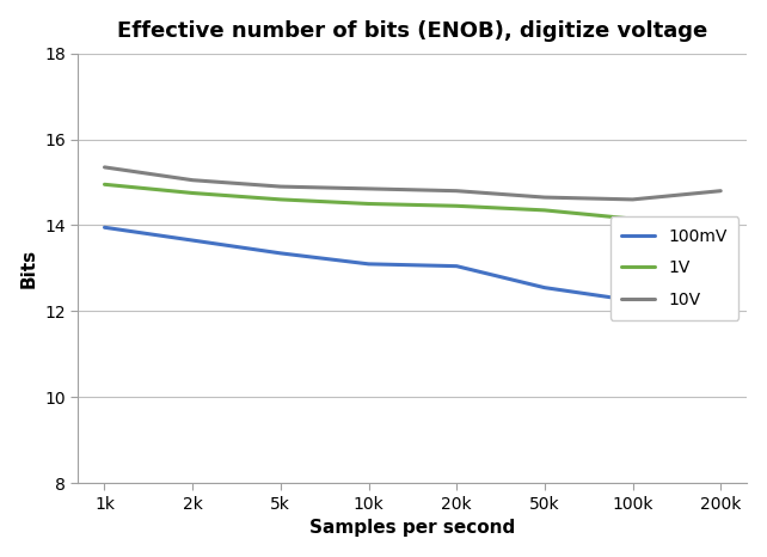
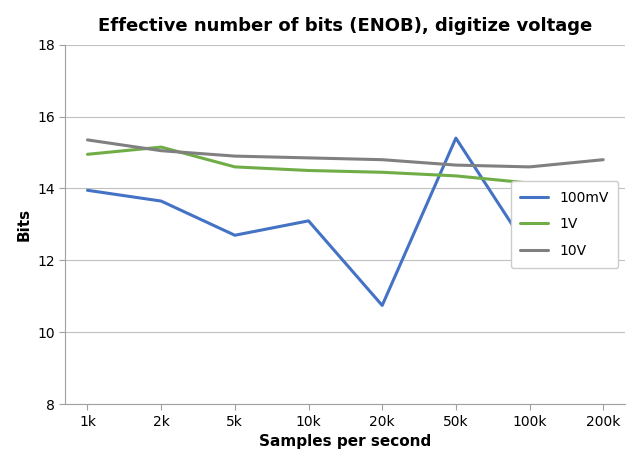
1V/2k: 14.75 -> 15.15
100mV/5k: 13.35 -> 12.70
100mV/20k: 13.05 -> 10.75
100mV/50k: 12.55 -> 15.40
